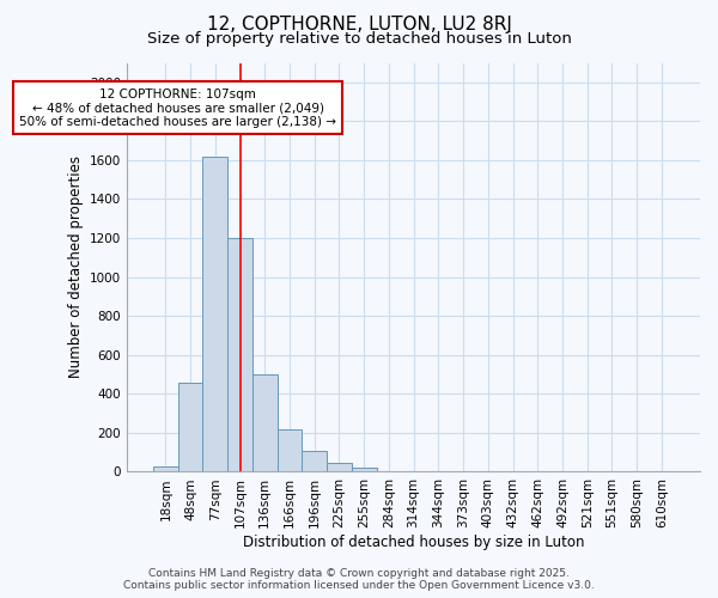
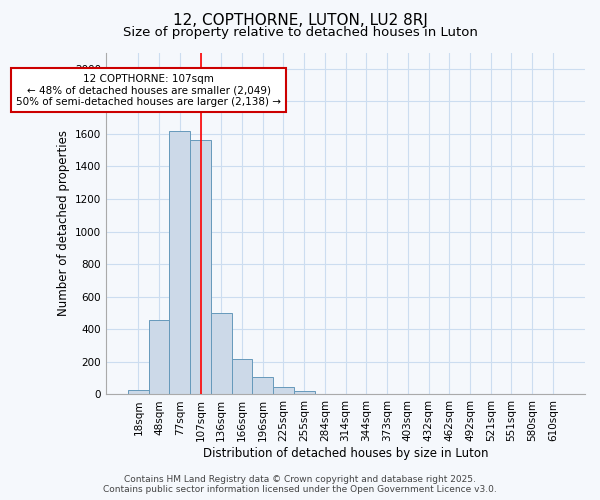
107sqm: 1200 -> 1560
